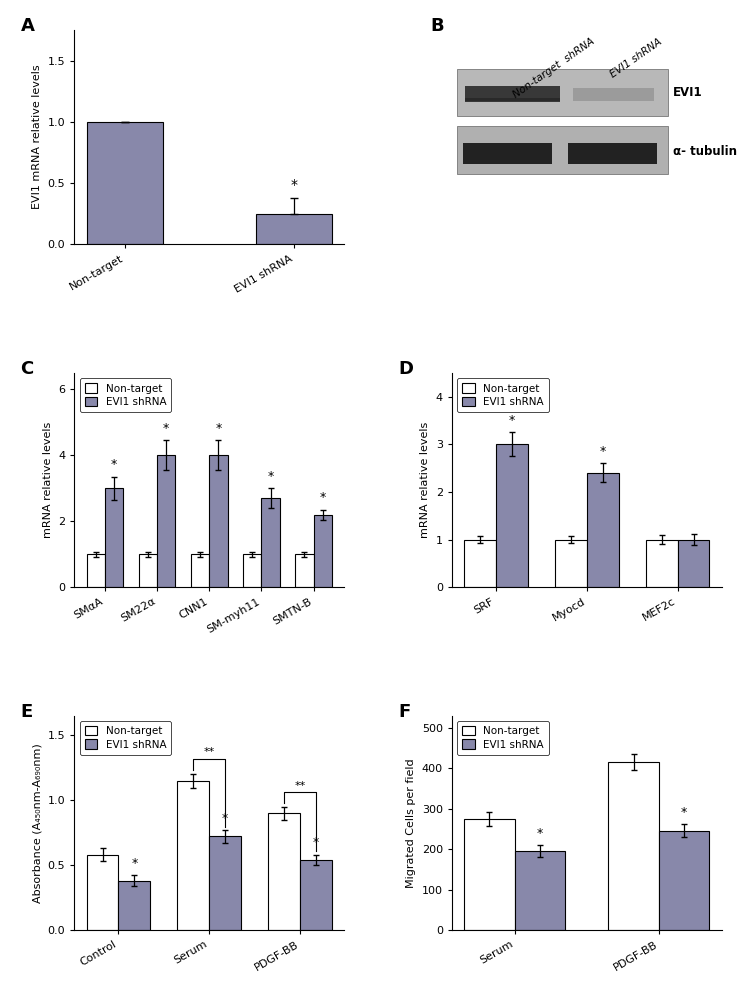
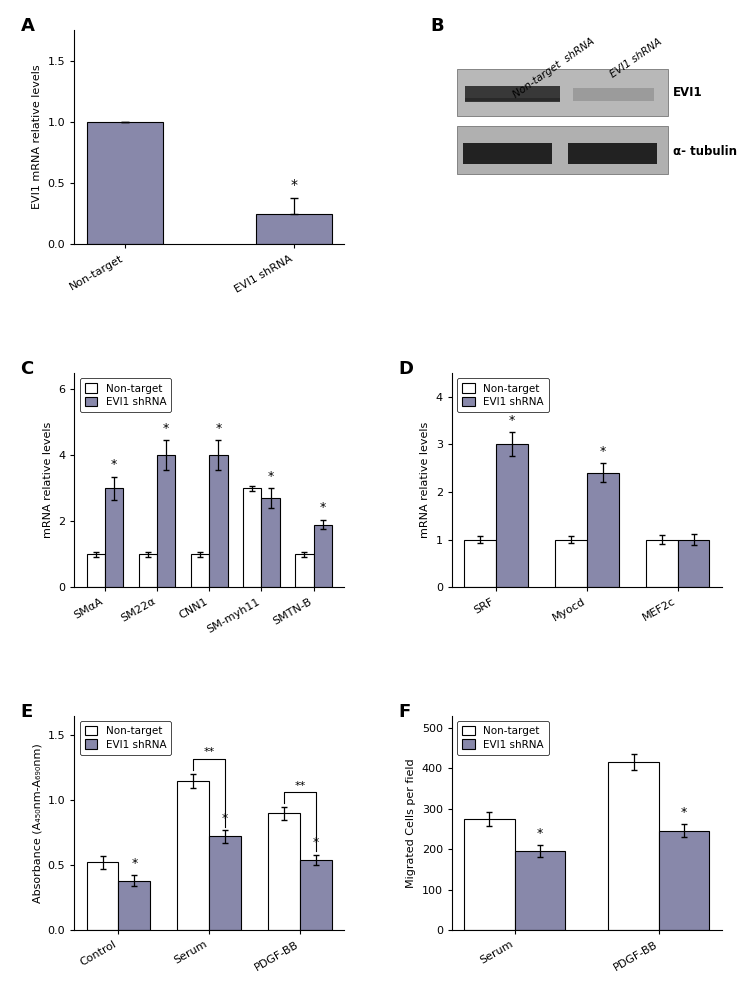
Non-target/SM-myh11: 1 -> 3
EVI1 shRNA/SMTN-B: 2.2 -> 1.9
Non-target/Control: 0.58 -> 0.52
